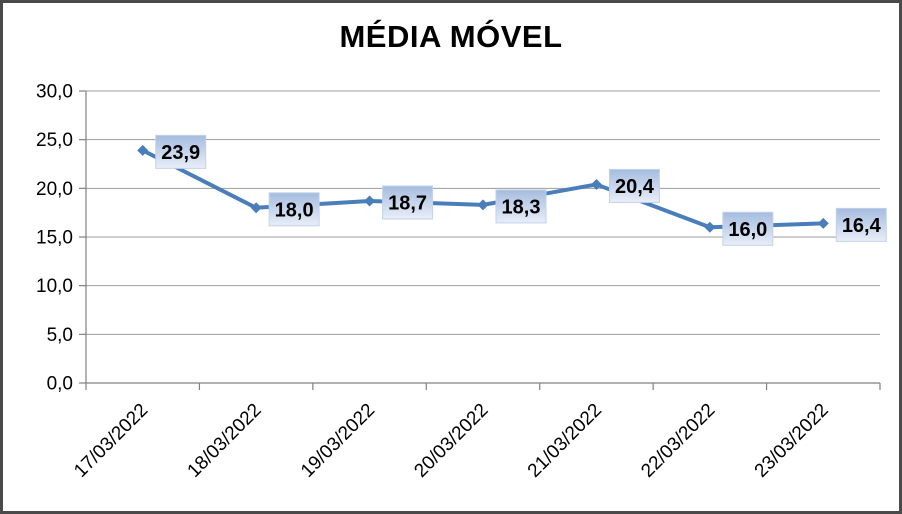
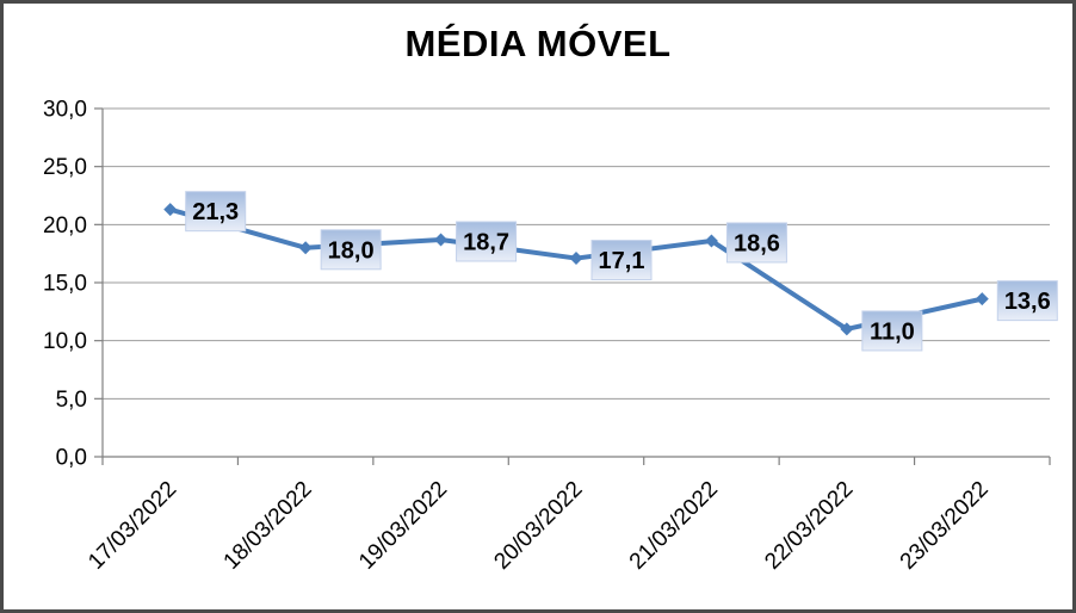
17/03/2022: 23,9 -> 21,3
20/03/2022: 18,3 -> 17,1
21/03/2022: 20,4 -> 18,6
22/03/2022: 16,0 -> 11,0
23/03/2022: 16,4 -> 13,6
